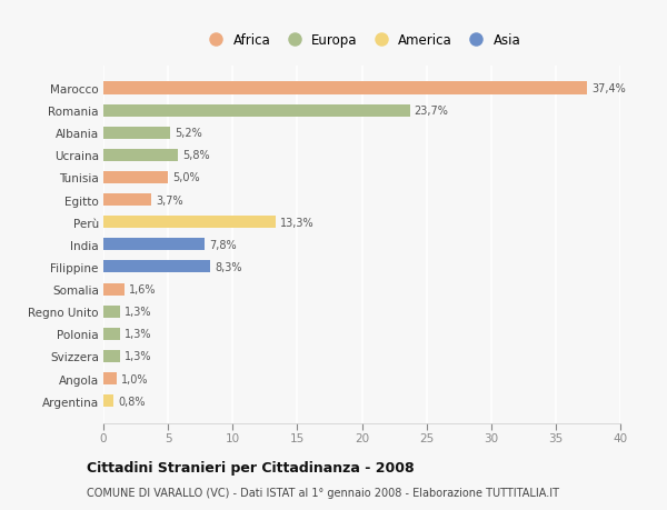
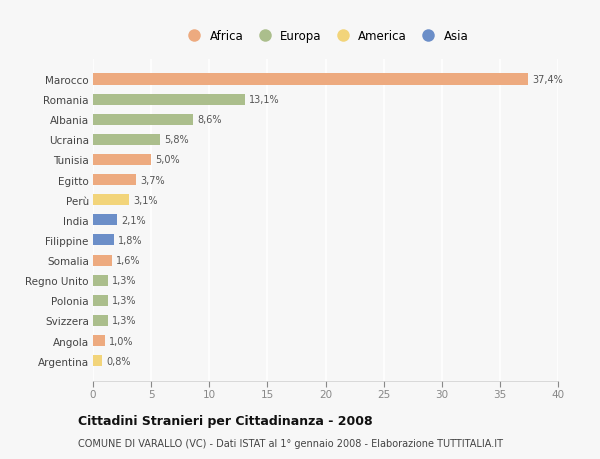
Romania: 23,7% -> 13,1%
Albania: 5,2% -> 8,6%
Perù: 13,3% -> 3,1%
India: 7,8% -> 2,1%
Filippine: 8,3% -> 1,8%
